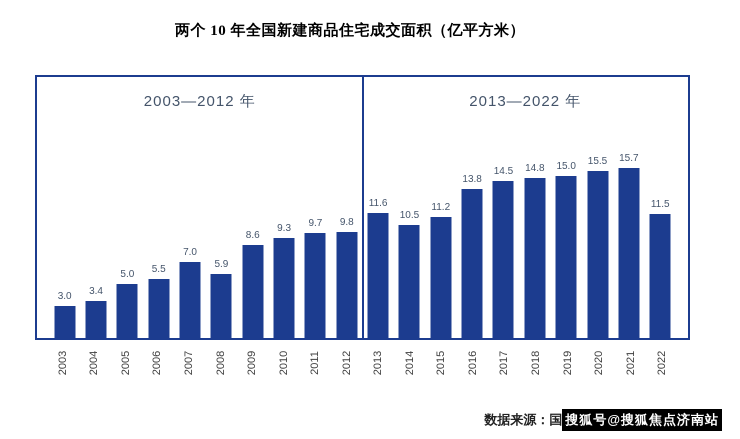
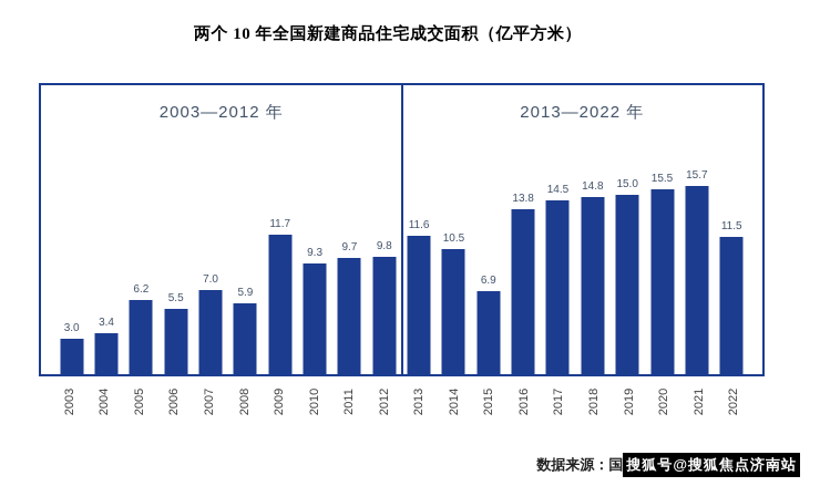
2005: 5.0 -> 6.2
2009: 8.6 -> 11.7
2015: 11.2 -> 6.9
